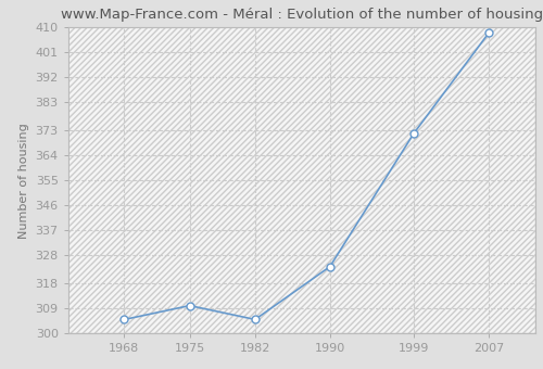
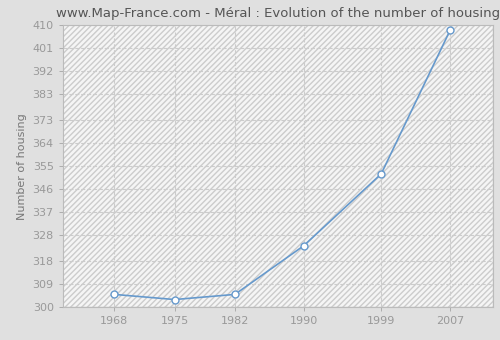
1975: 310 -> 303
1999: 372 -> 352
